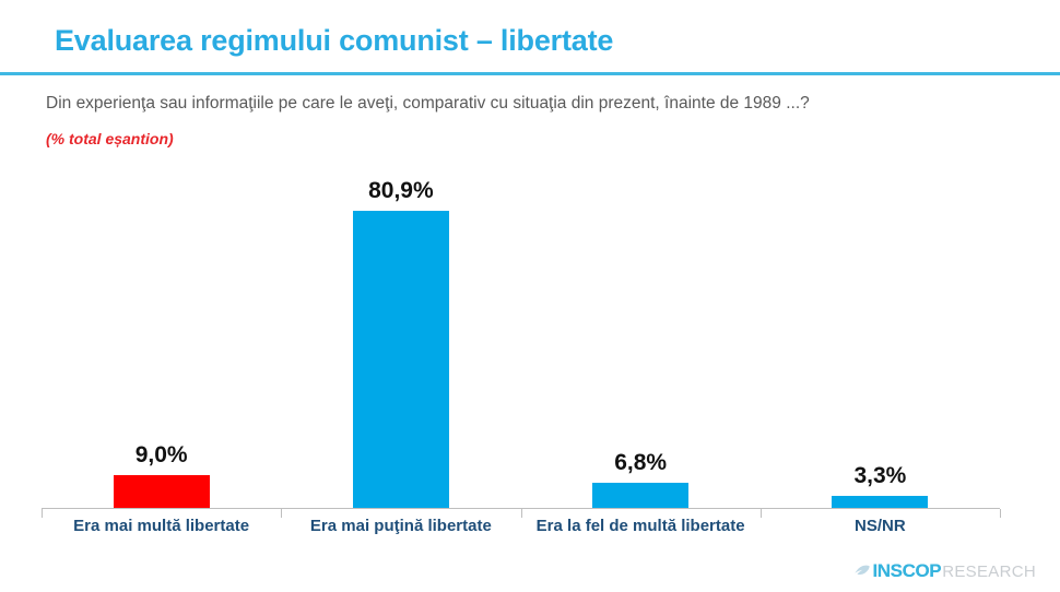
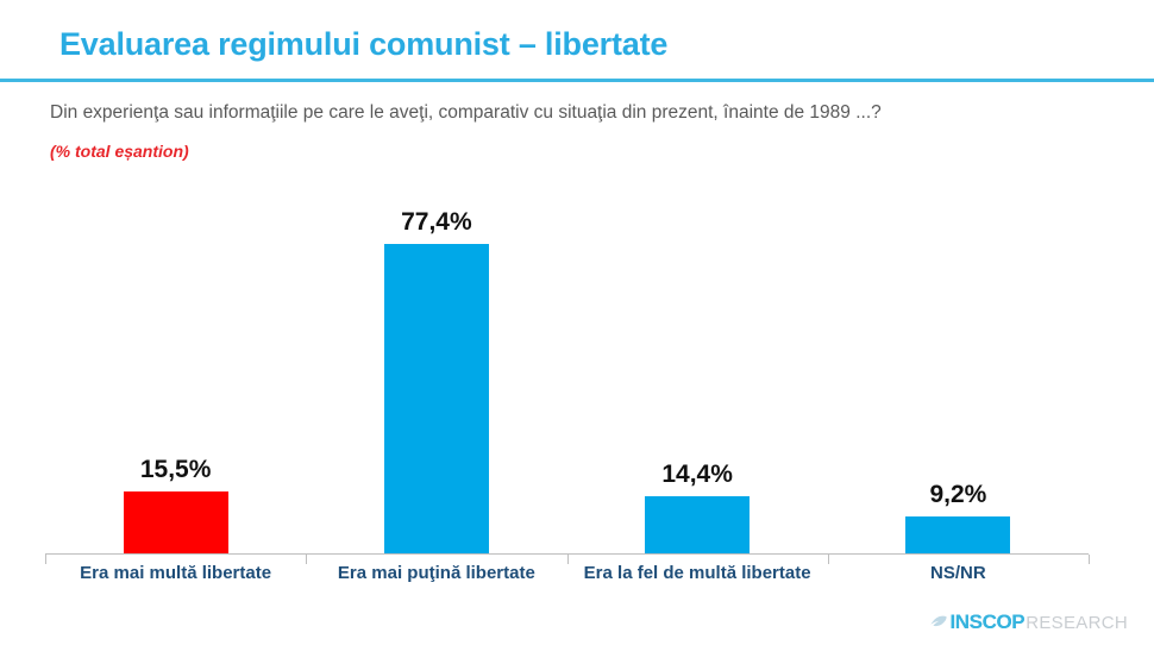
Era mai multă libertate: 9,0% -> 15,5%
Era mai puţină libertate: 80,9% -> 77,4%
Era la fel de multă libertate: 6,8% -> 14,4%
NS/NR: 3,3% -> 9,2%
